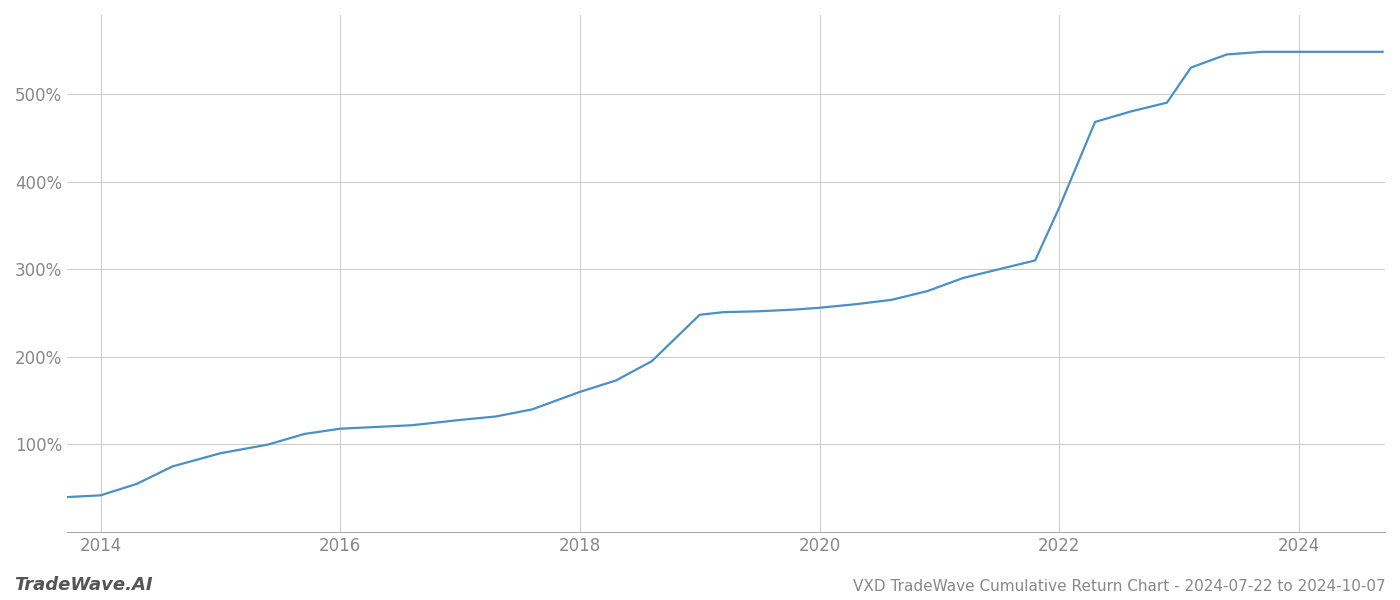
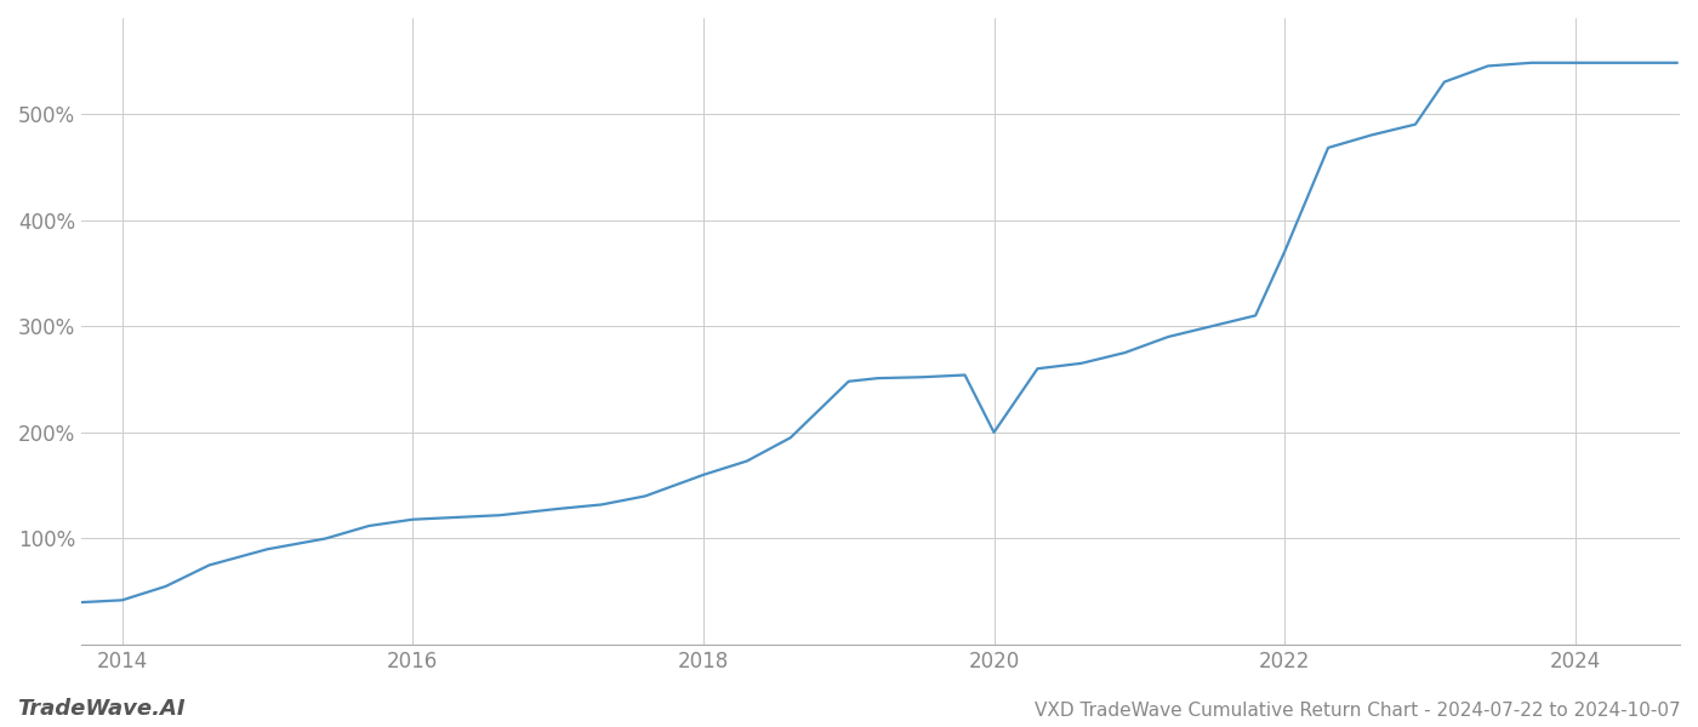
2020: 256% -> 200%
